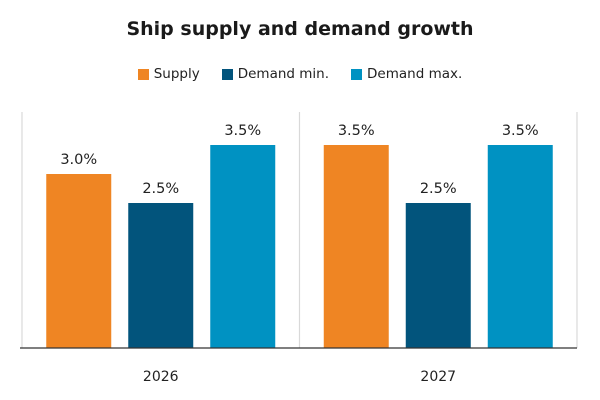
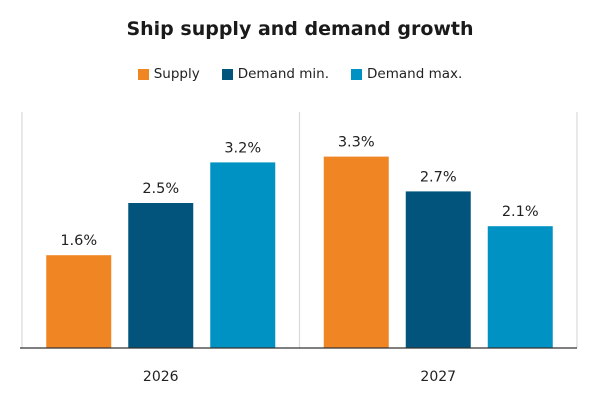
Supply/2026: 3.0% -> 1.6%
Demand max./2026: 3.5% -> 3.2%
Supply/2027: 3.5% -> 3.3%
Demand min./2027: 2.5% -> 2.7%
Demand max./2027: 3.5% -> 2.1%
